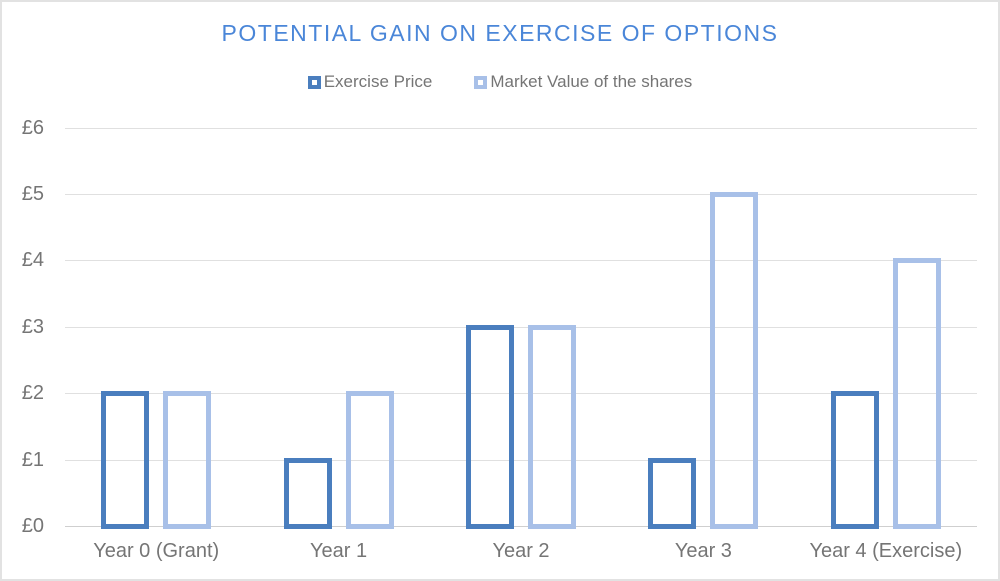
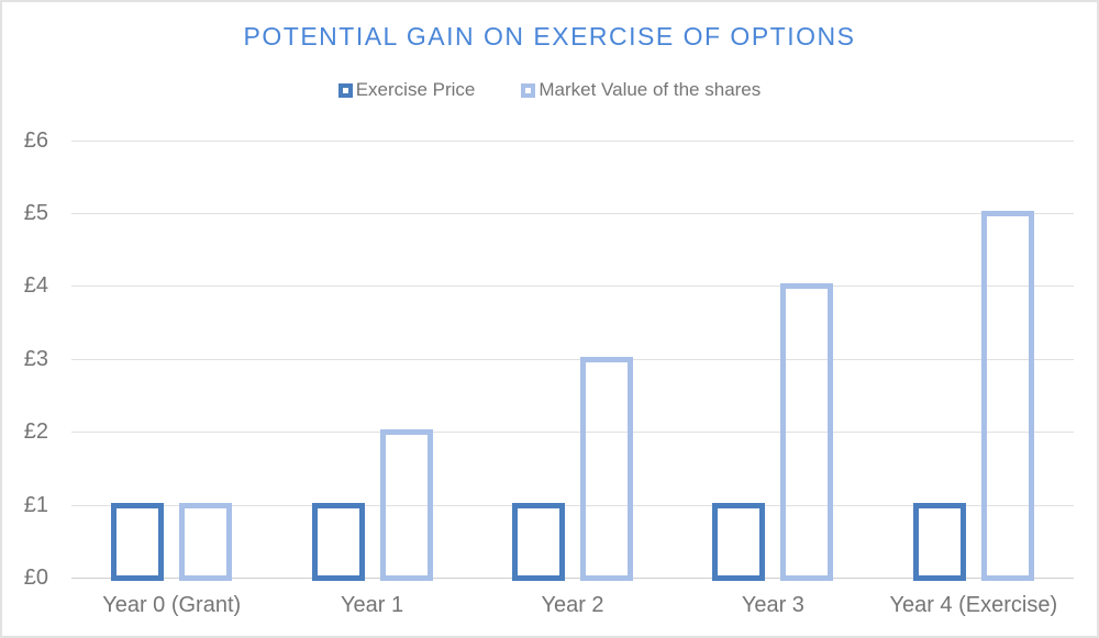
Exercise Price/Year 0 (Grant): £2 -> £1
Market Value of the shares/Year 0 (Grant): £2 -> £1
Exercise Price/Year 2: £3 -> £1
Market Value of the shares/Year 3: £5 -> £4
Exercise Price/Year 4 (Exercise): £2 -> £1
Market Value of the shares/Year 4 (Exercise): £4 -> £5
